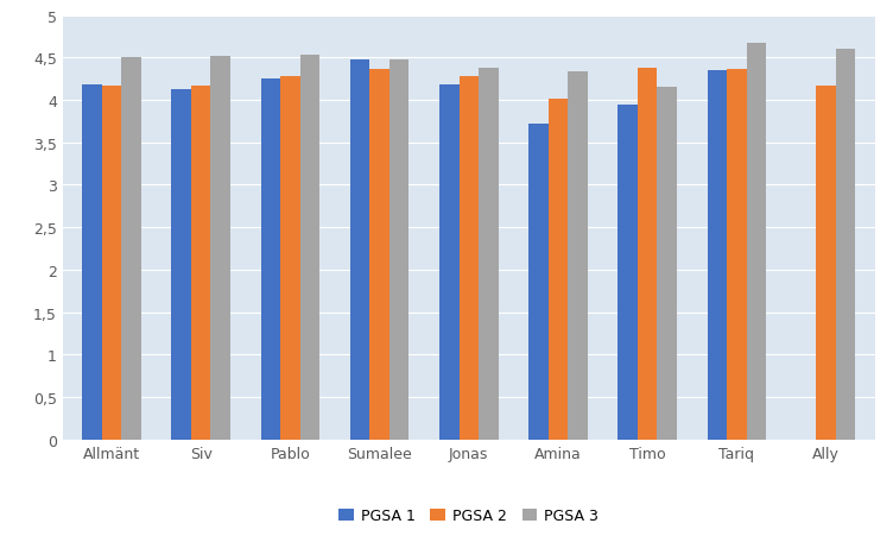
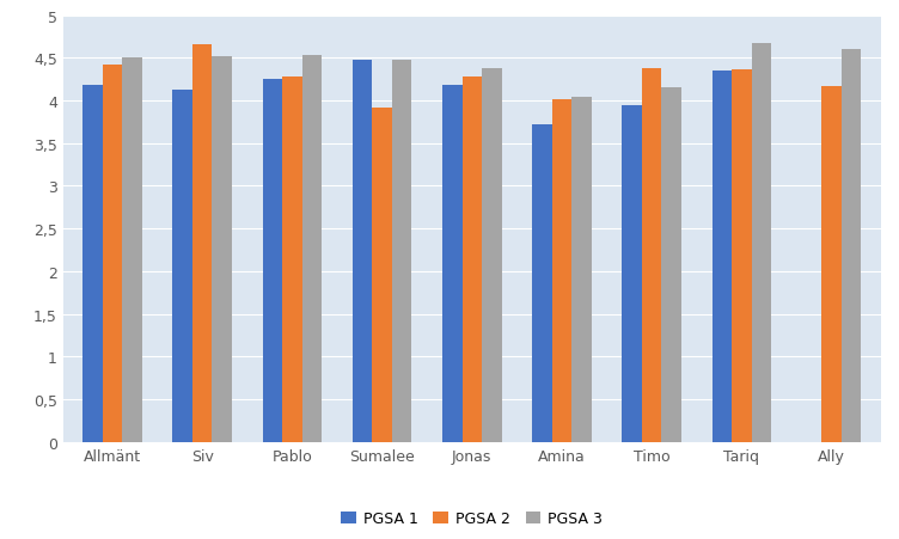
PGSA 2/Allmänt: 4,17 -> 4,42
PGSA 2/Siv: 4,17 -> 4,66
PGSA 2/Sumalee: 4,37 -> 3,92
PGSA 3/Amina: 4,33 -> 4,04
